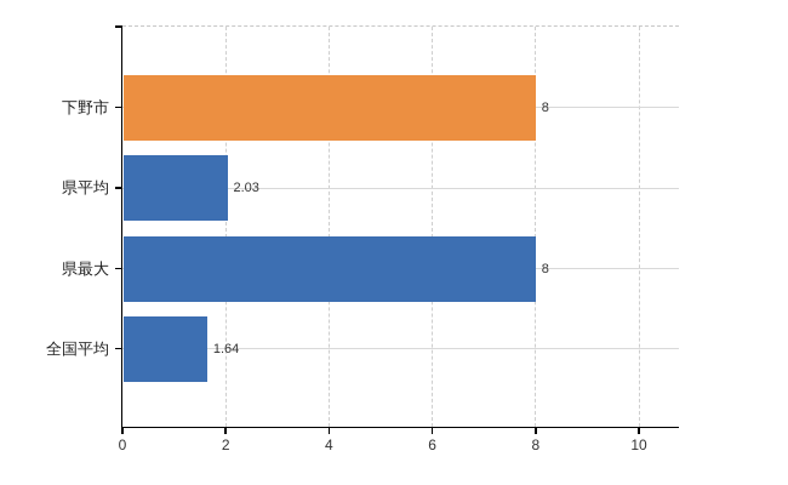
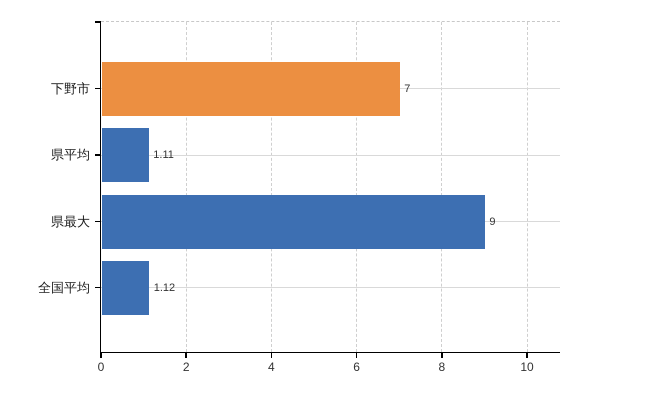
下野市: 8 -> 7
県平均: 2.03 -> 1.11
県最大: 8 -> 9
全国平均: 1.64 -> 1.12
